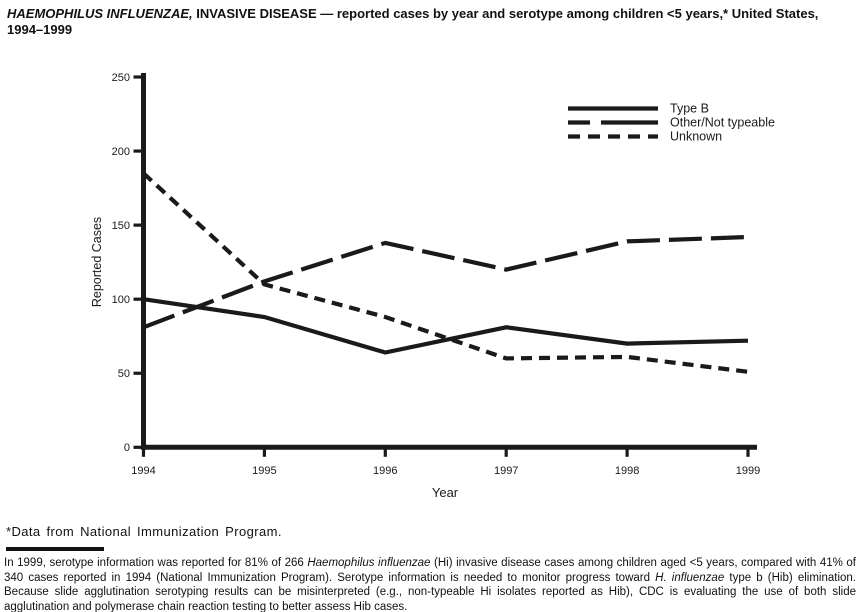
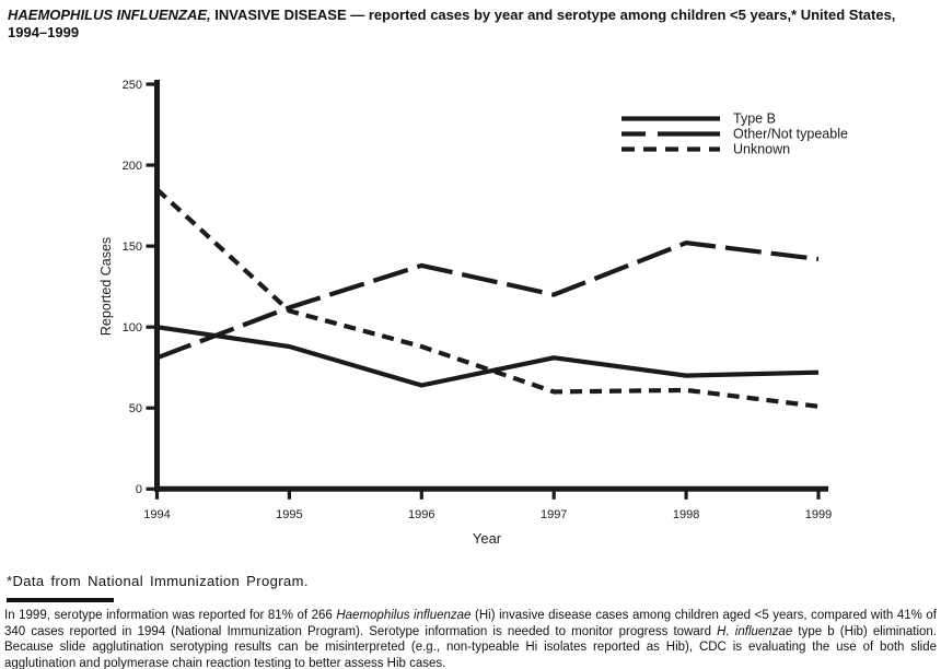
Other/Not typeable/1998: 139 -> 152
